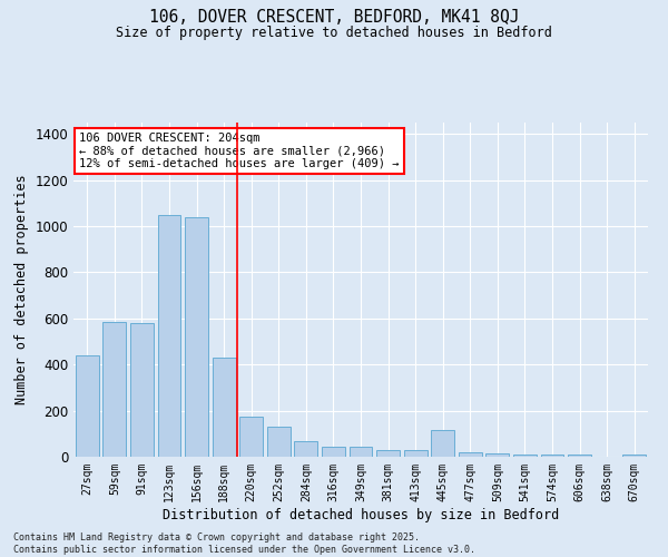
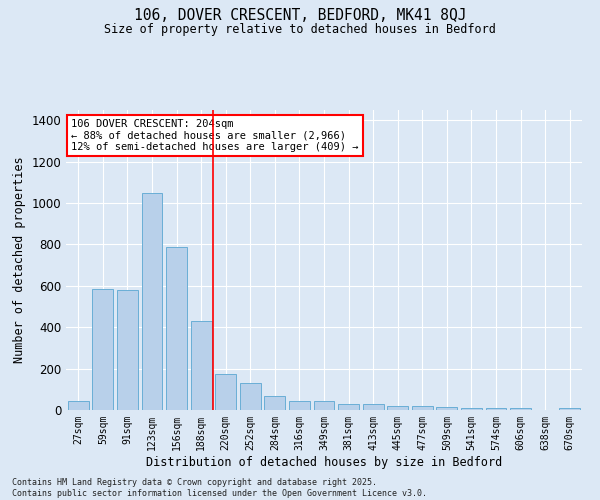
27sqm: 440 -> 45
156sqm: 1040 -> 790
445sqm: 115 -> 20
